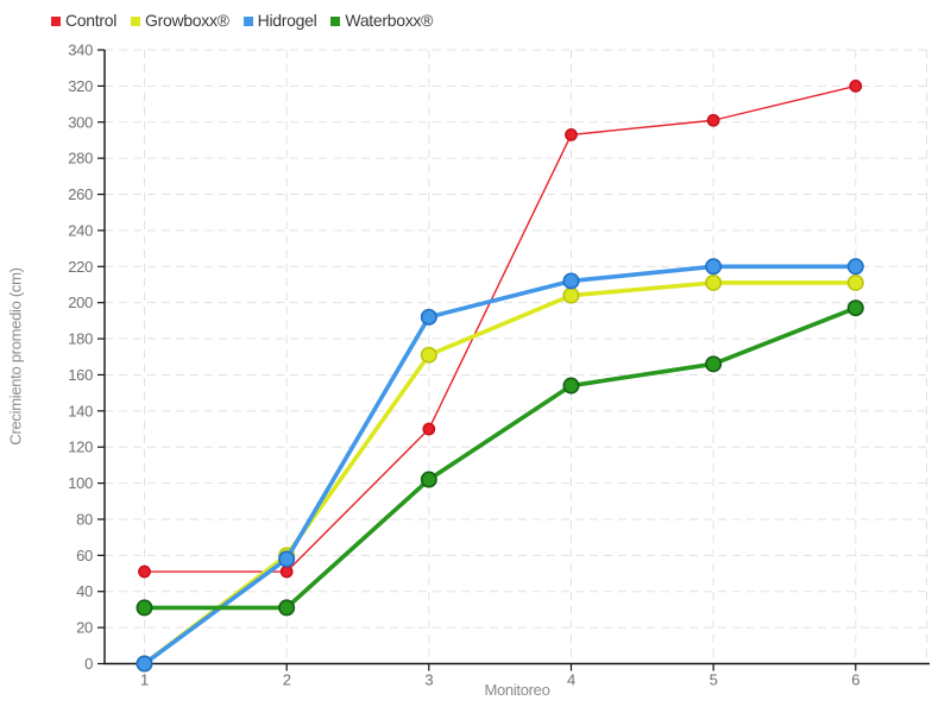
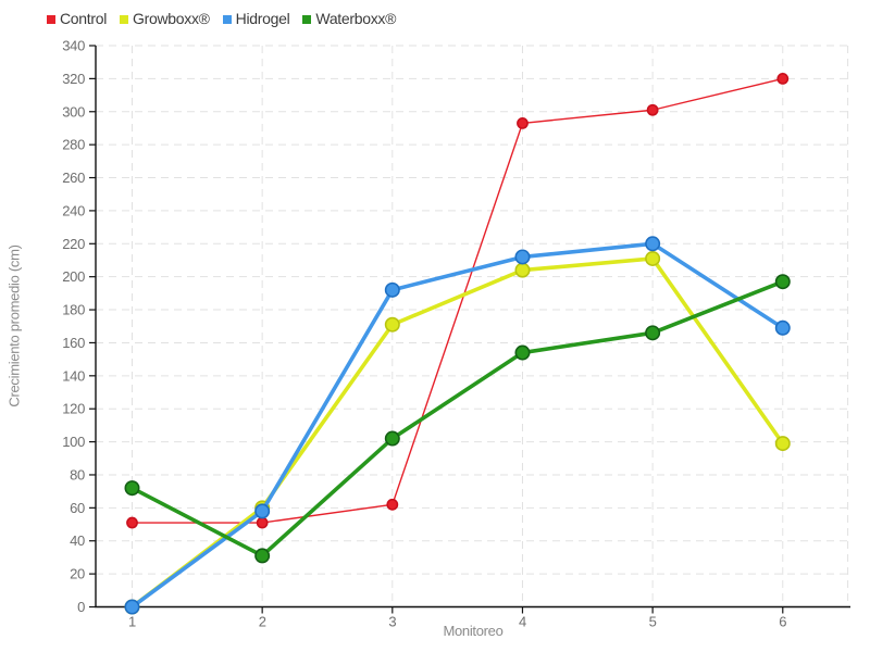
Waterboxx®/1: 31 -> 72
Control/3: 130 -> 62
Growboxx®/6: 211 -> 99
Hidrogel/6: 220 -> 169
